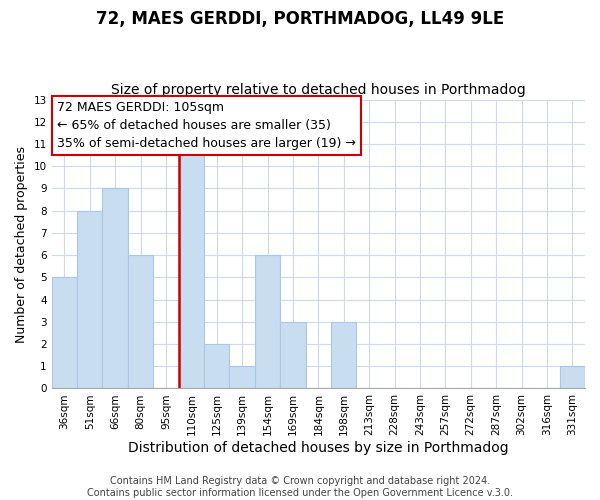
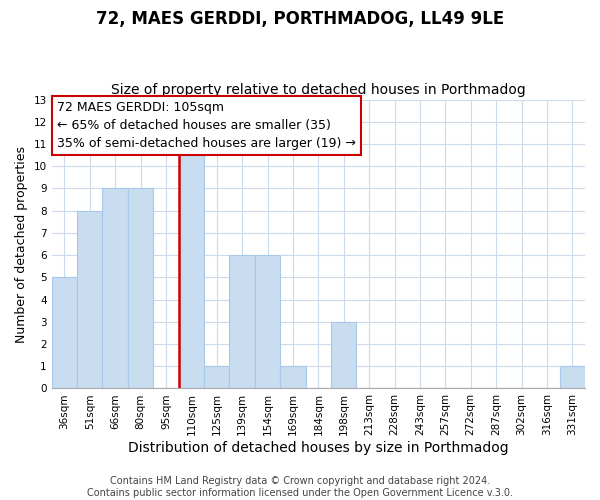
80sqm: 6 -> 9
125sqm: 2 -> 1
139sqm: 1 -> 6
169sqm: 3 -> 1
